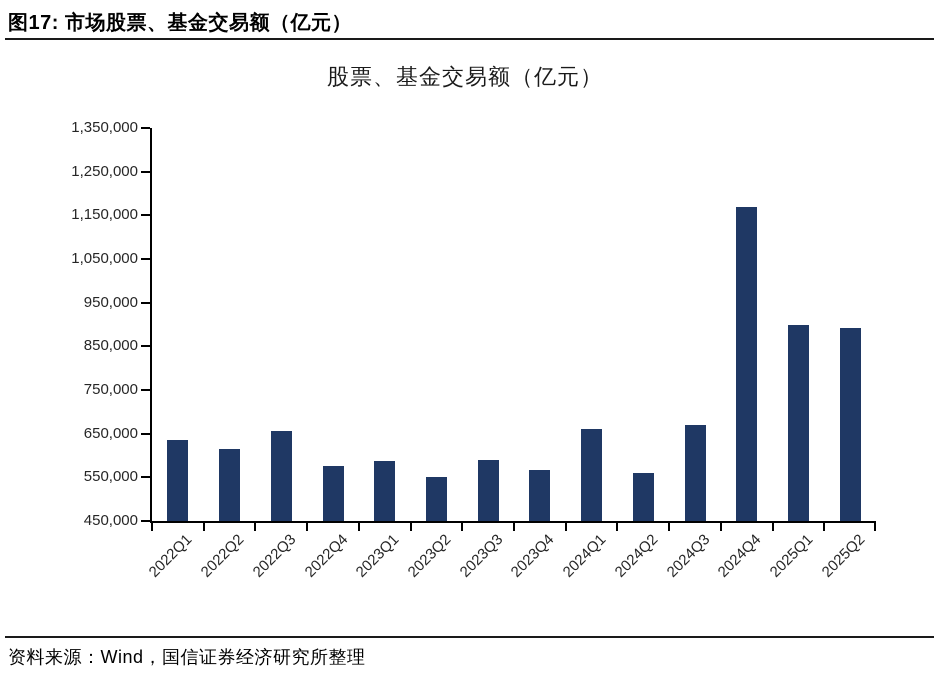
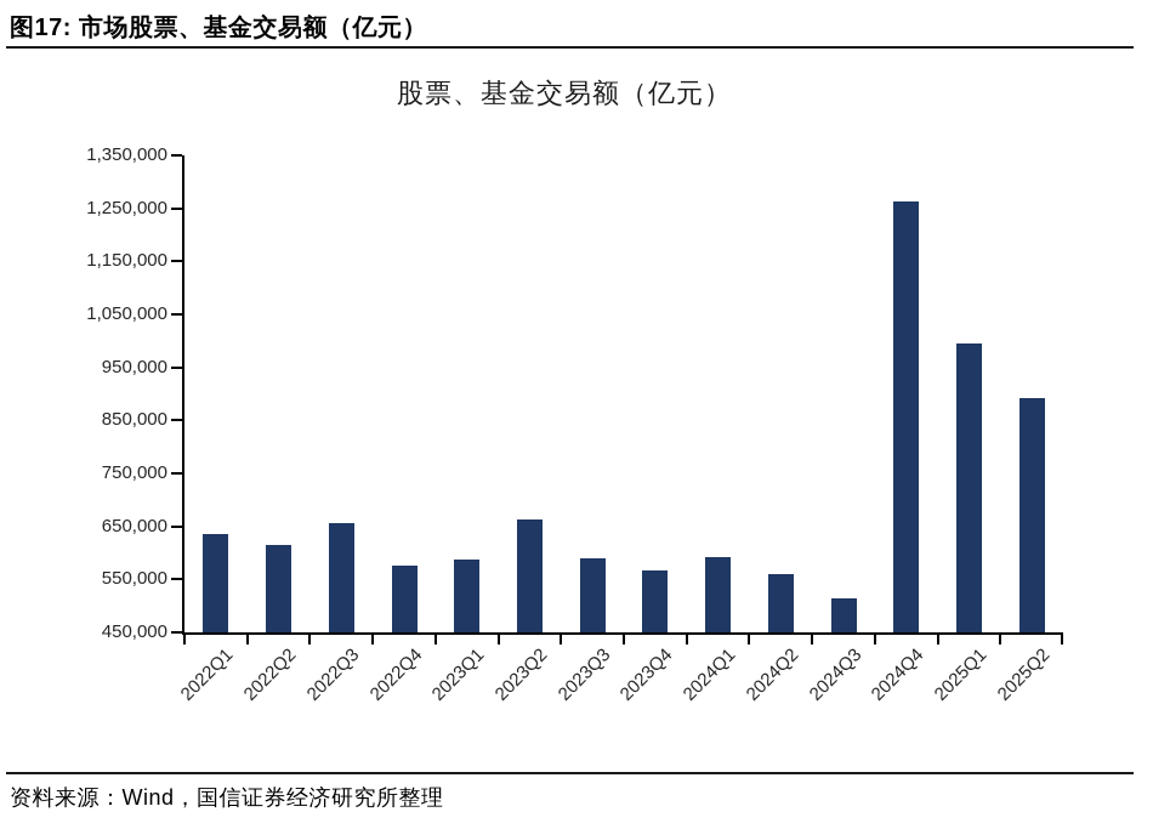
2023Q2: 550000 -> 660000
2024Q1: 660000 -> 590000
2024Q3: 670000 -> 520000
2024Q4: 1170000 -> 1260000
2025Q1: 900000 -> 1000000
